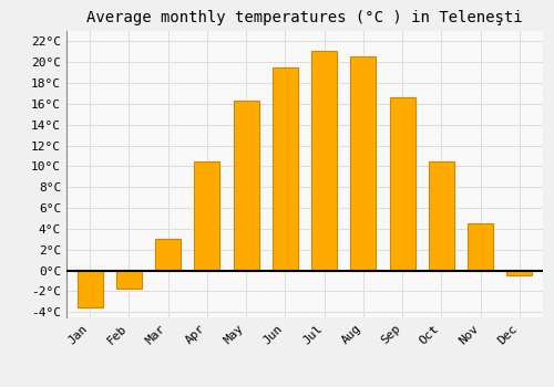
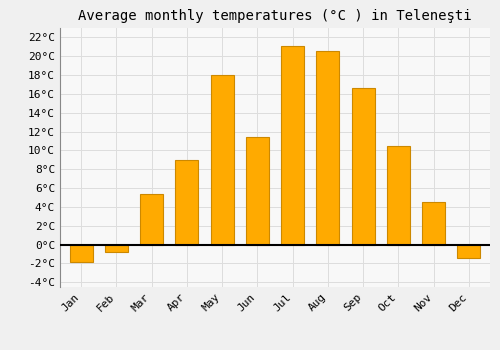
Jan: -3.5°C -> -1.8°C
Feb: -1.7°C -> -0.8°C
Mar: 3.0°C -> 5.4°C
Apr: 10.5°C -> 9.0°C
May: 16.3°C -> 18.0°C
Jun: 19.5°C -> 11.4°C
Dec: -0.5°C -> -1.4°C
